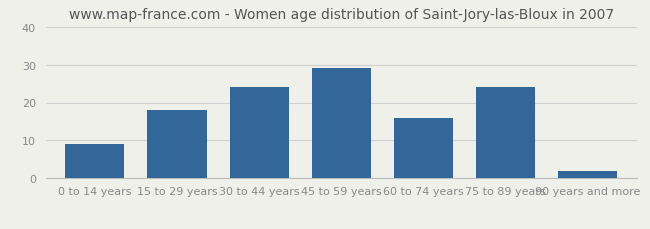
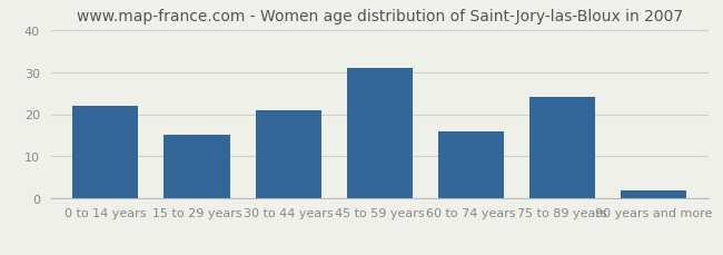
0 to 14 years: 9 -> 22
15 to 29 years: 18 -> 15
30 to 44 years: 24 -> 21
45 to 59 years: 29 -> 31
